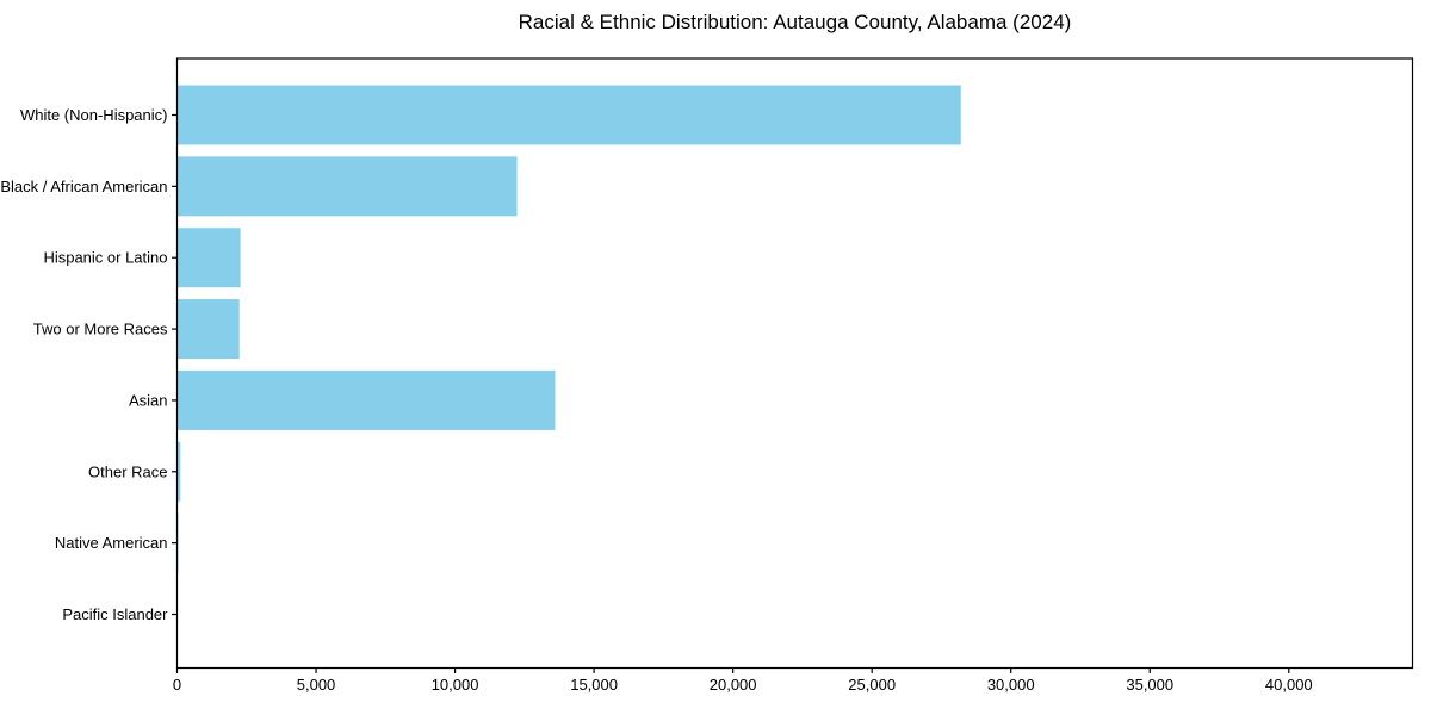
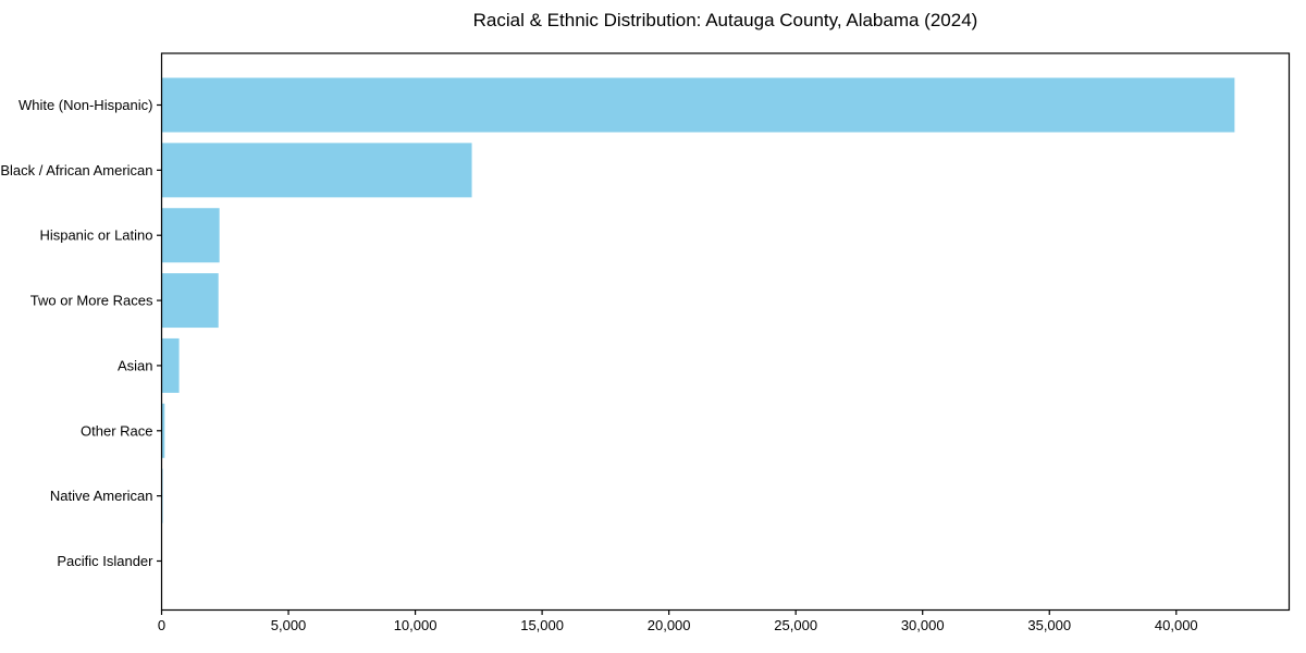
White (Non-Hispanic): 28200 -> 42300
Asian: 13600 -> 700
